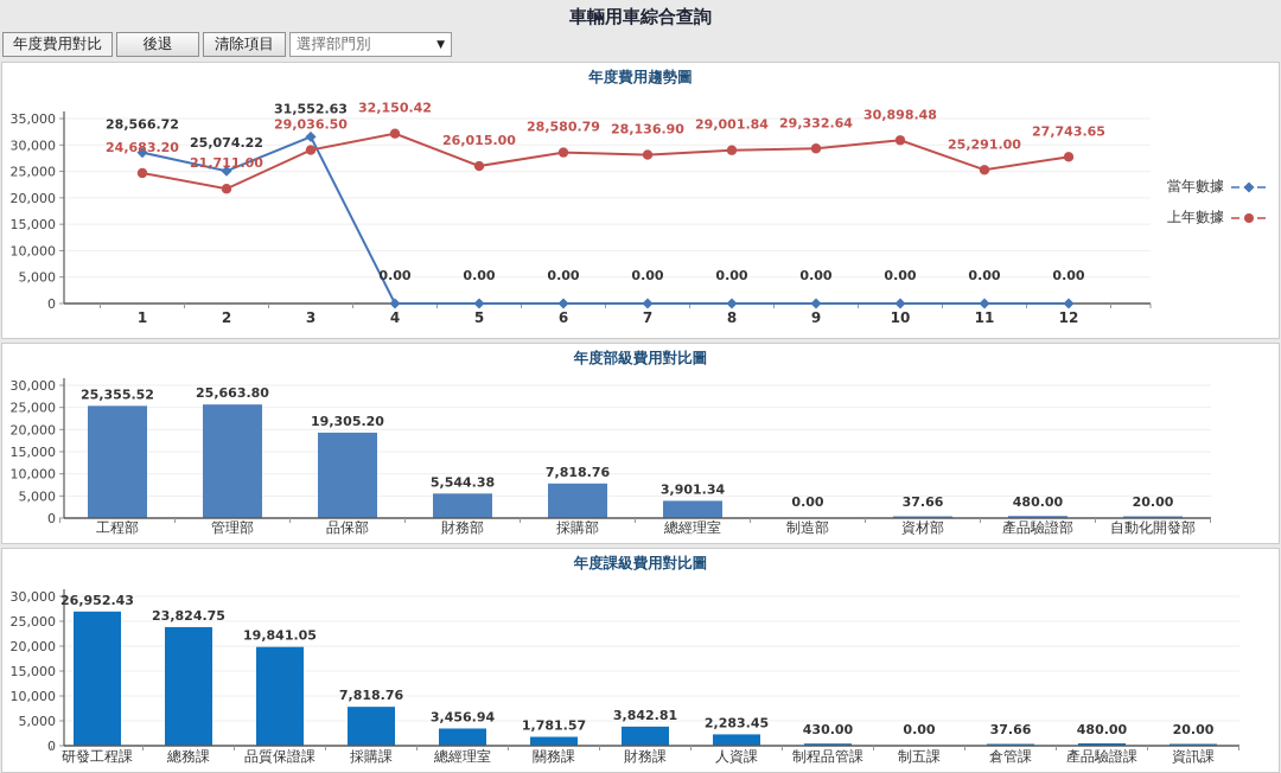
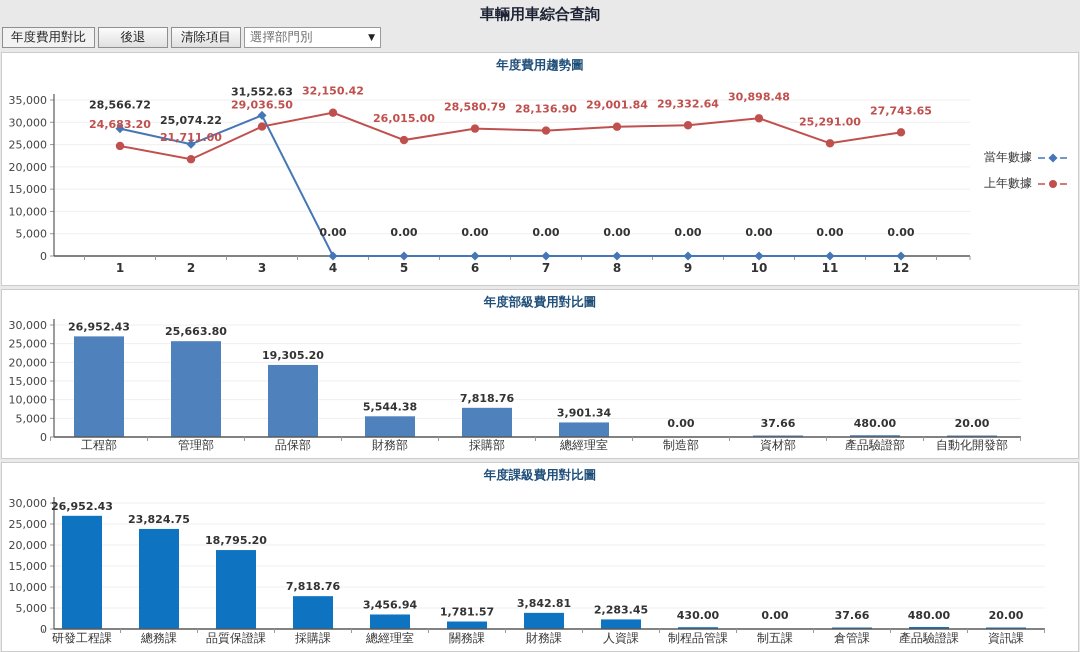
年度部級費用對比圖/工程部: 25,355.52 -> 26,952.43
年度課級費用對比圖/品質保證課: 19,841.05 -> 18,795.20
